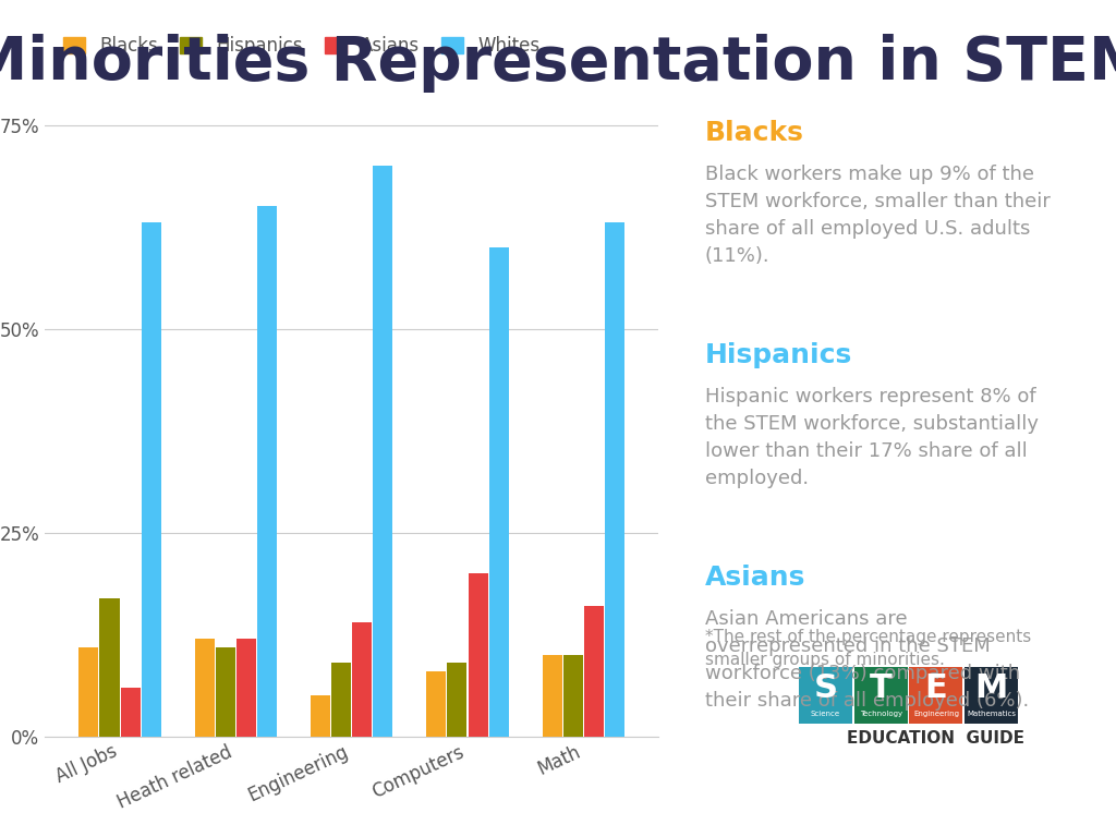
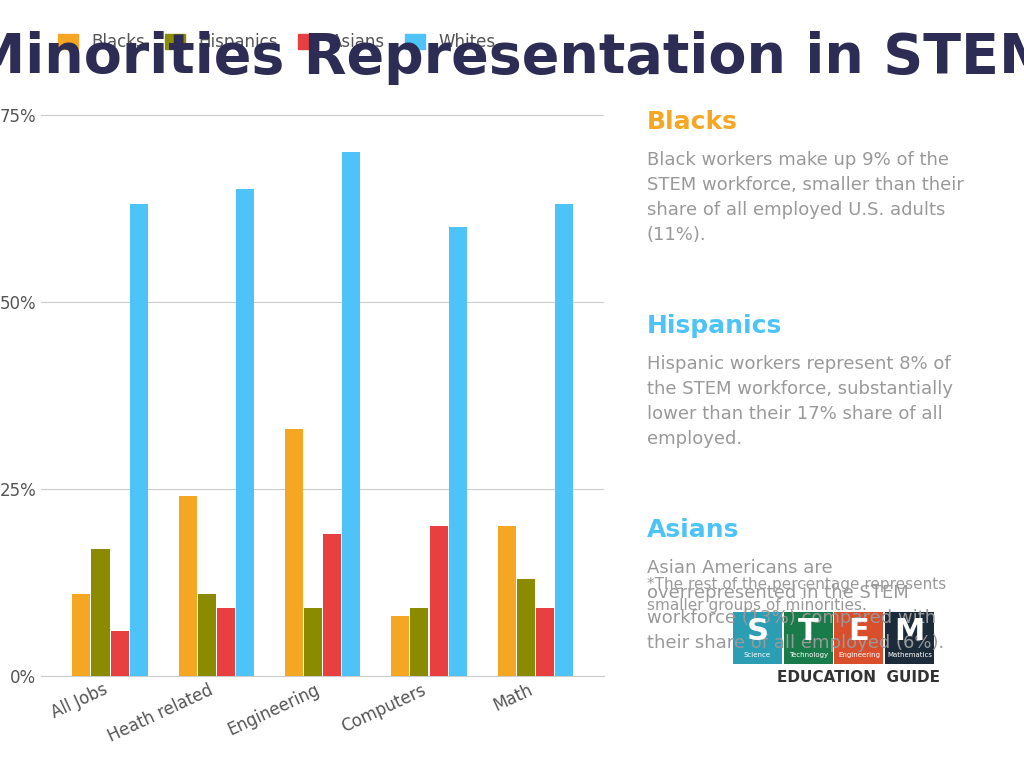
Blacks/Heath related: 12% -> 24%
Asians/Heath related: 12% -> 9%
Blacks/Engineering: 5% -> 33%
Asians/Engineering: 14% -> 19%
Blacks/Math: 10% -> 20%
Hispanics/Math: 10% -> 13%
Asians/Math: 16% -> 9%
